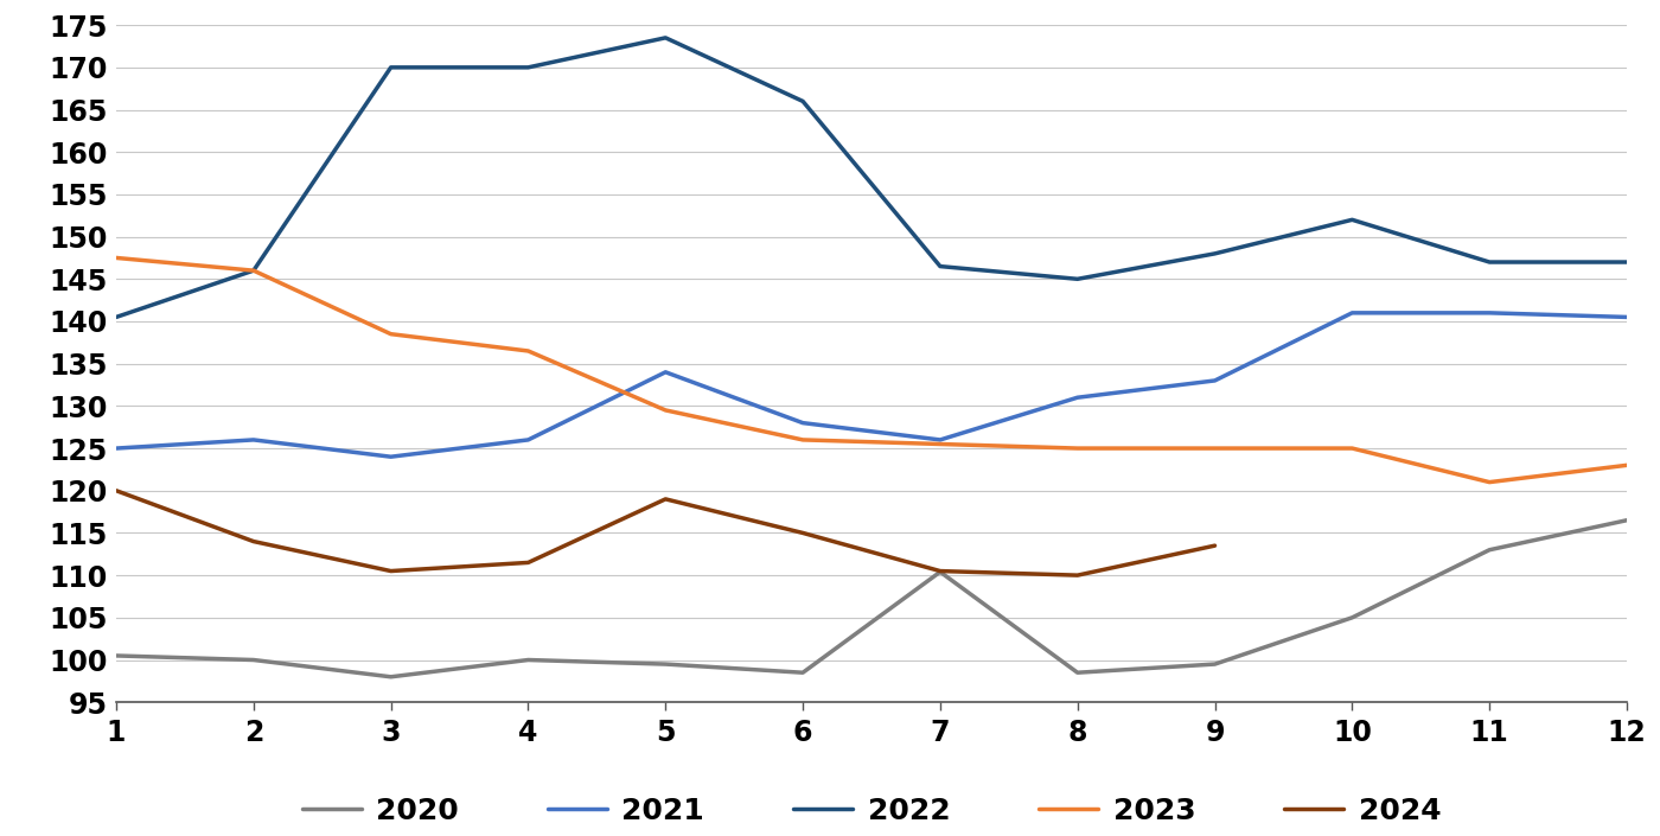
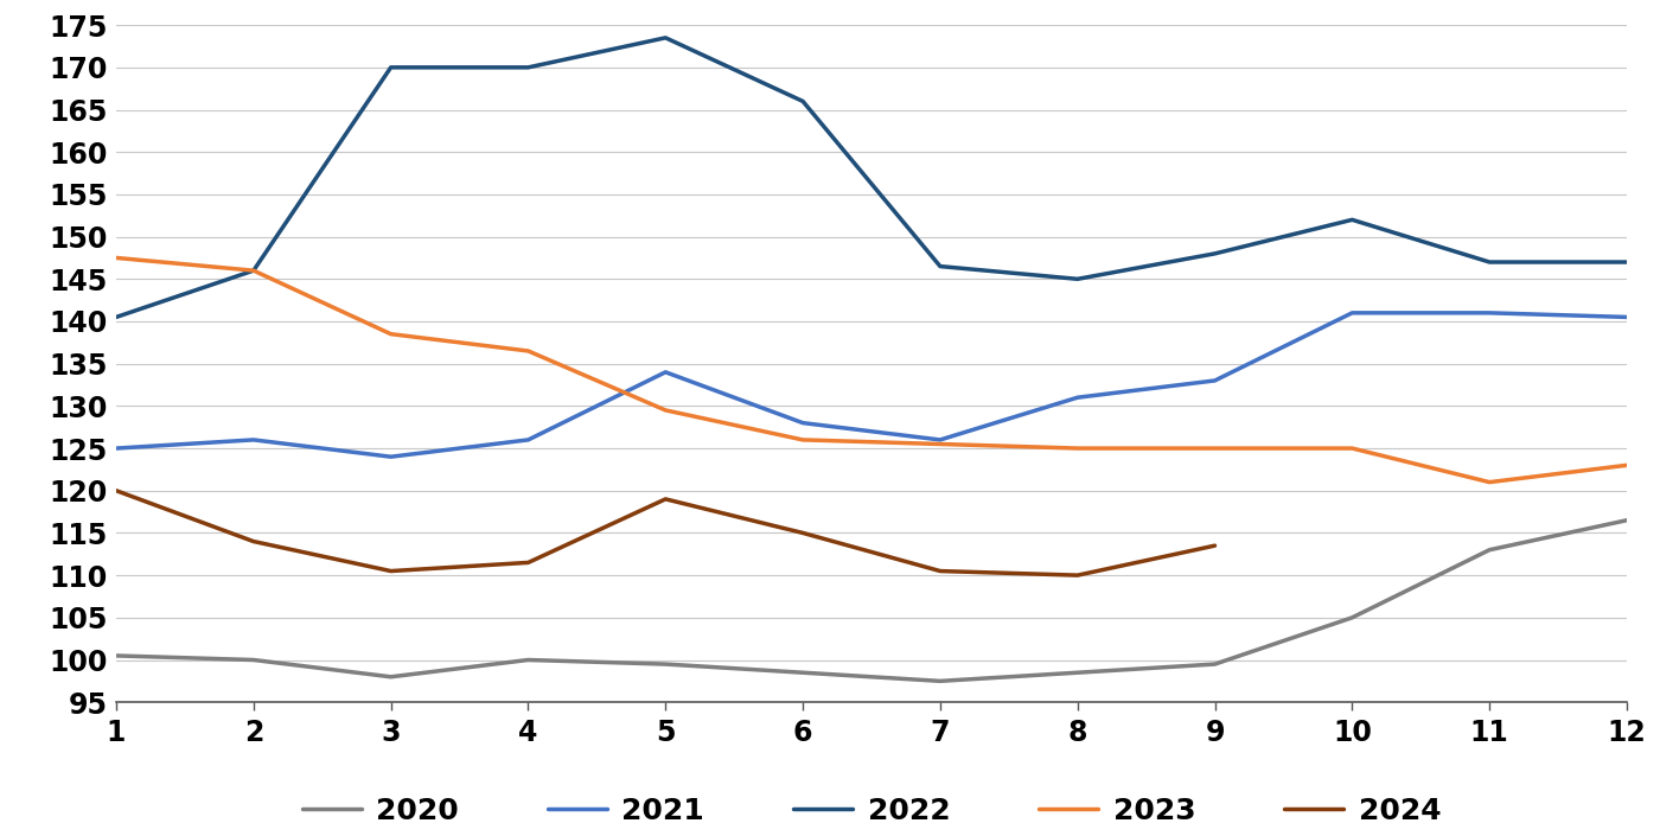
2020/7: 110.4 -> 97.5
